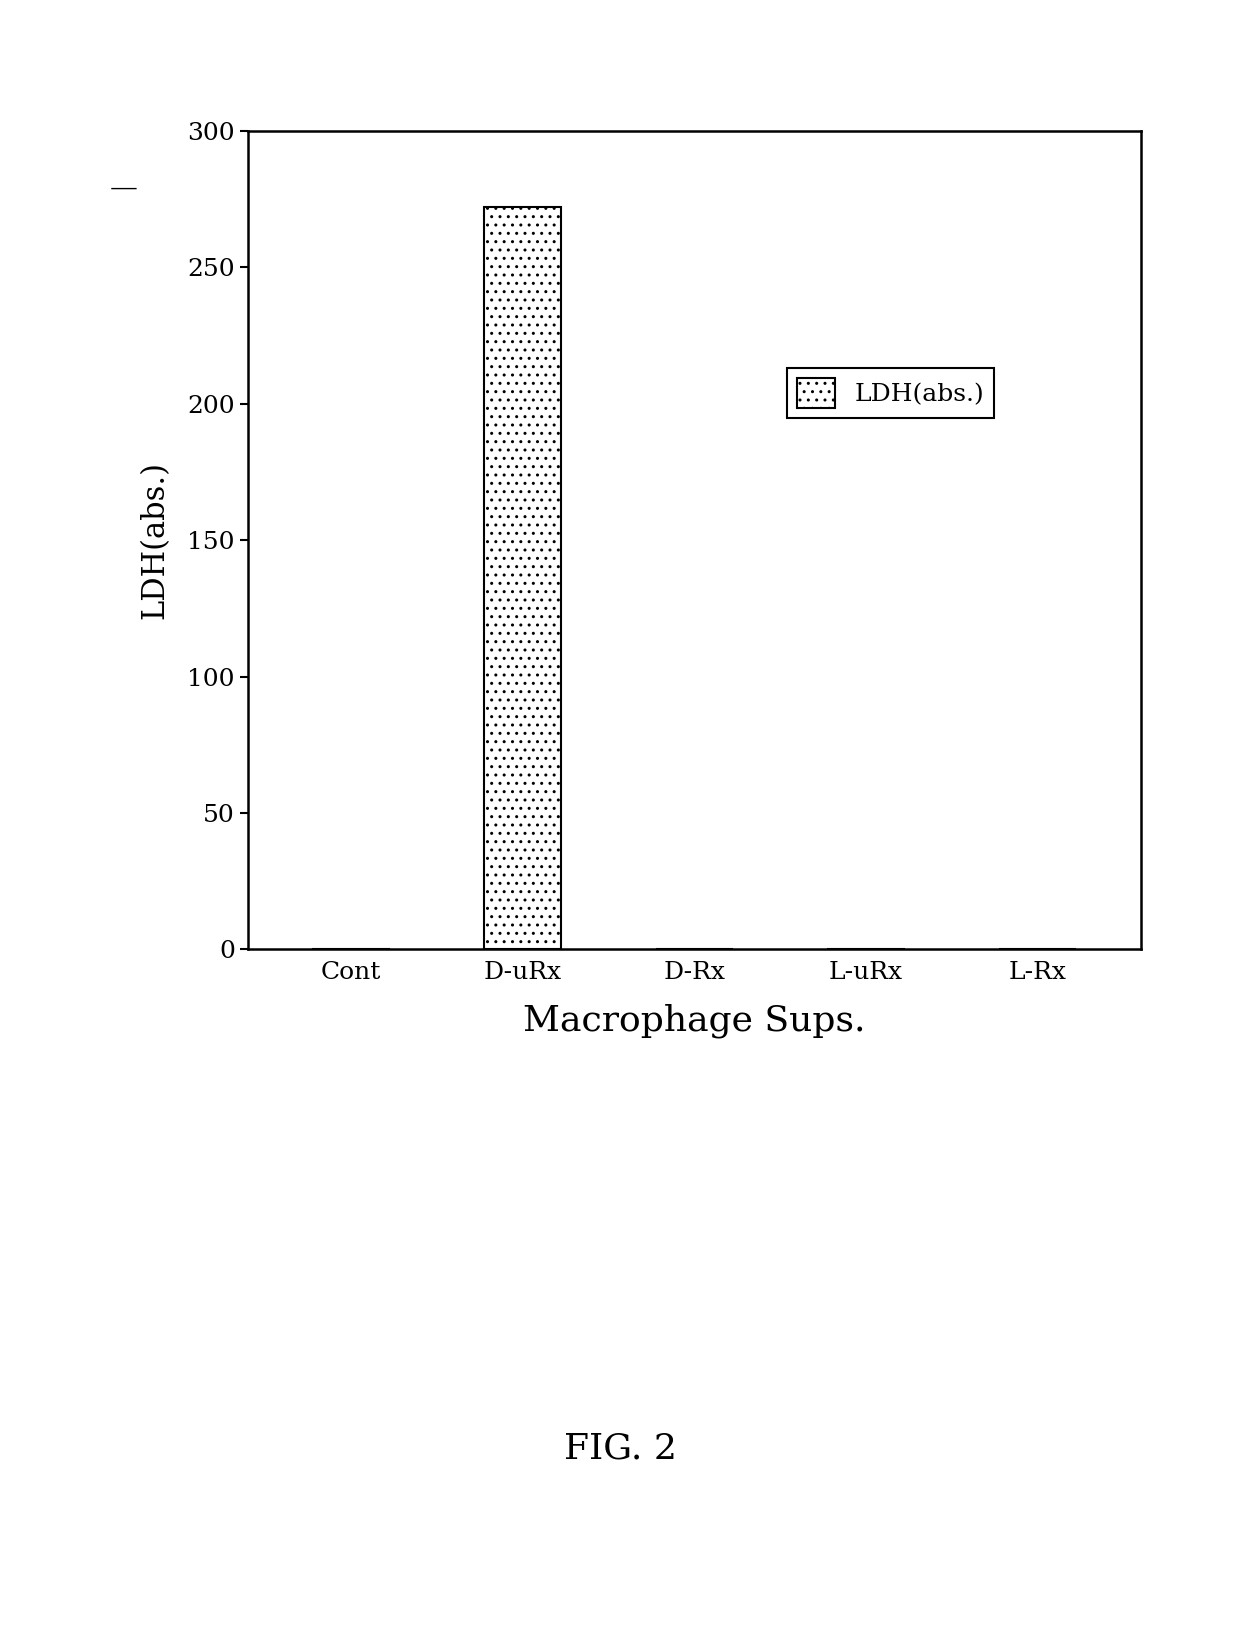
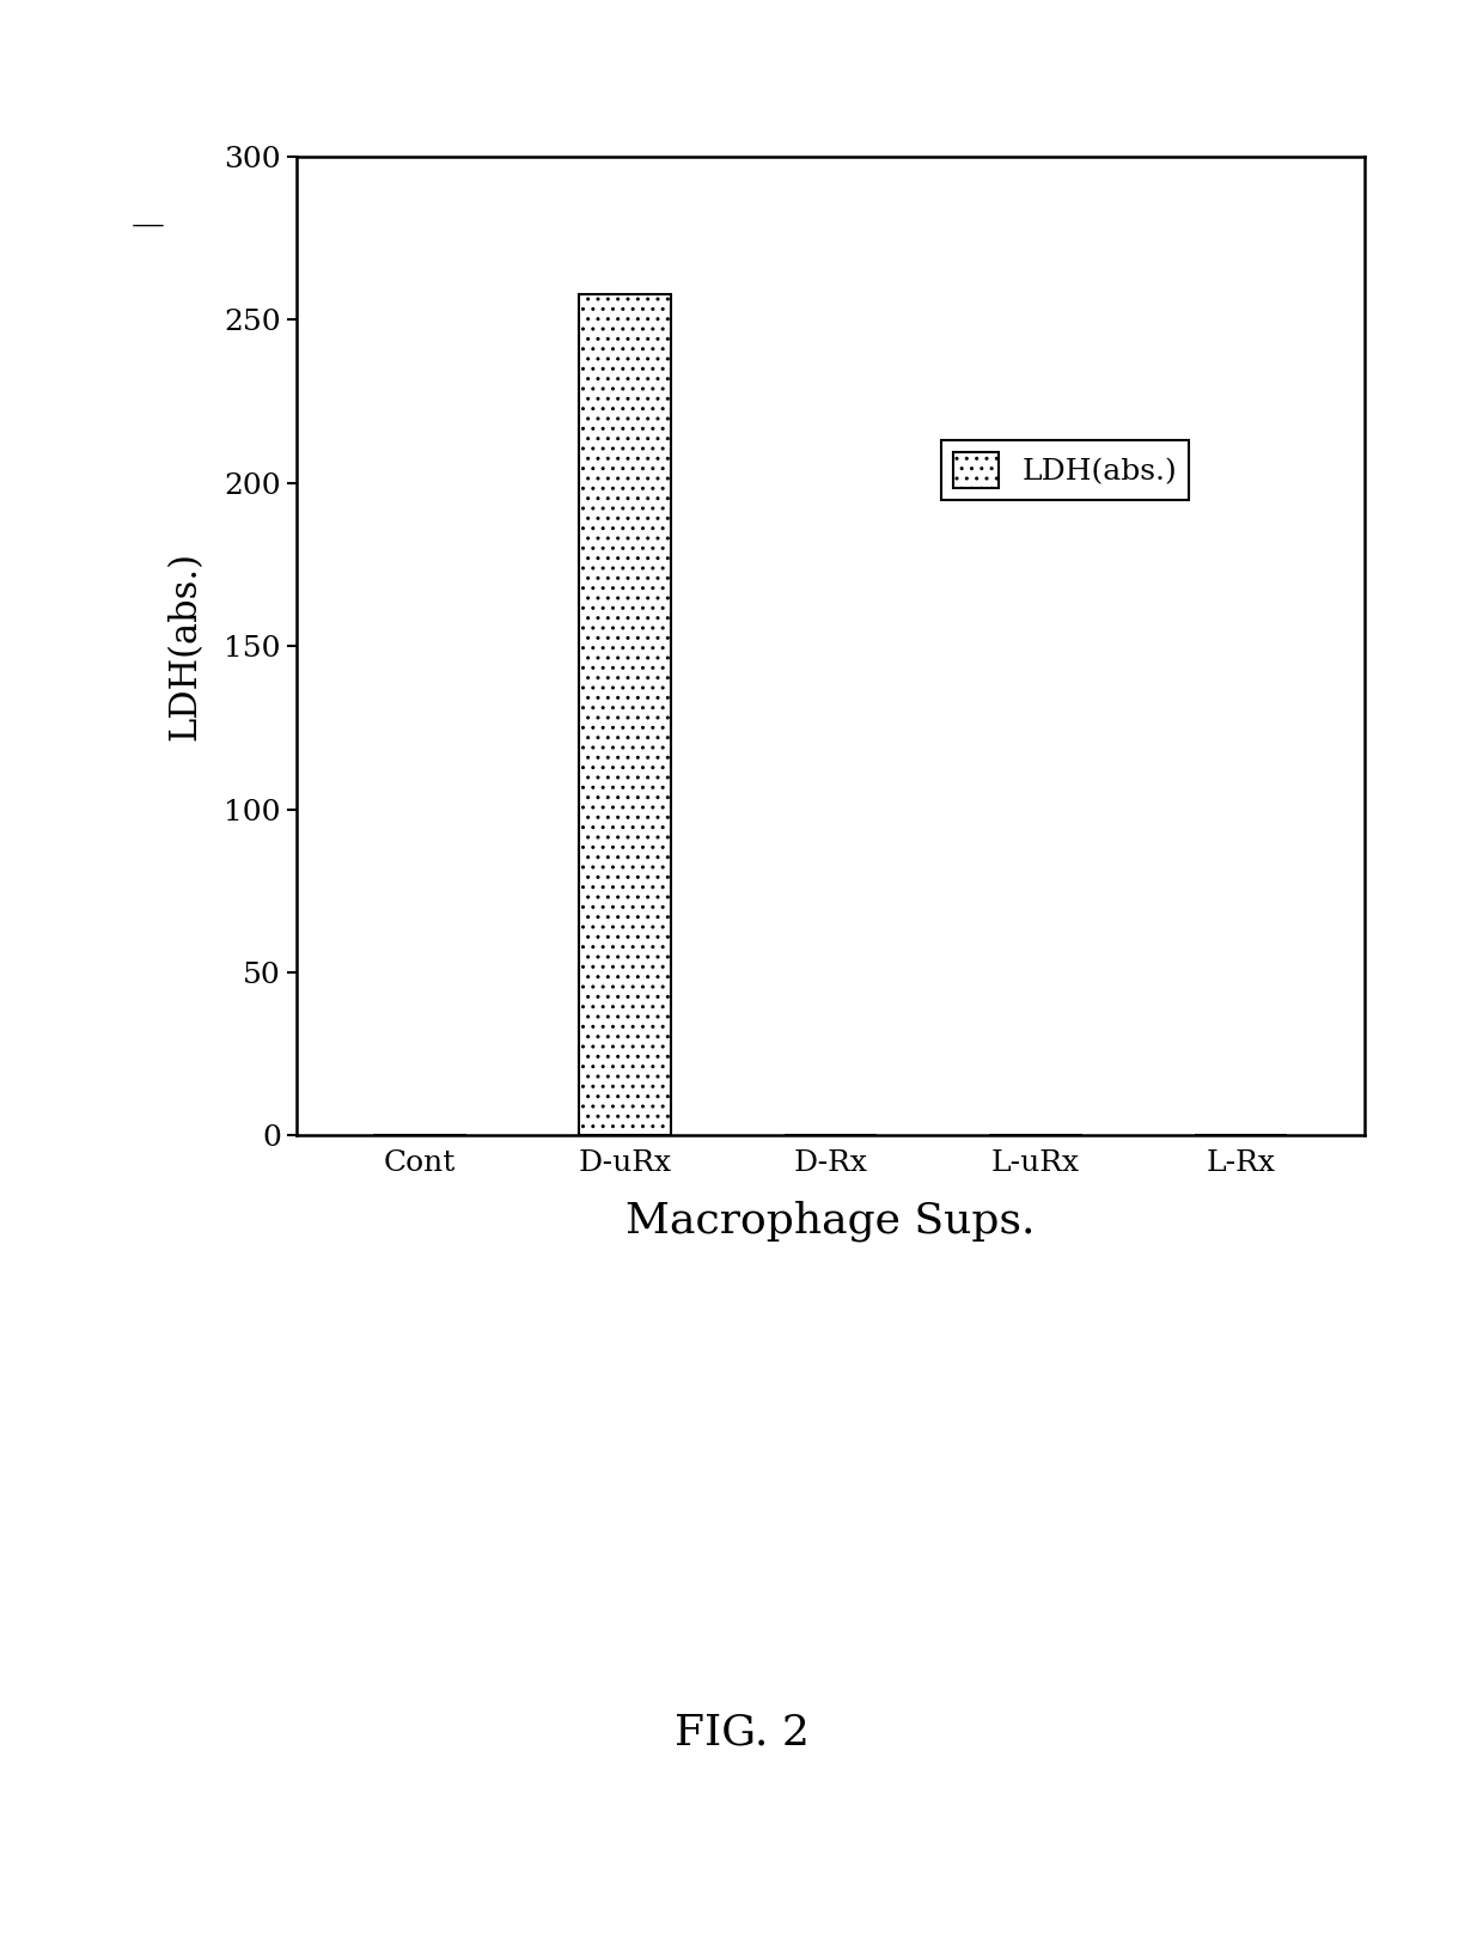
D-uRx: 272 -> 258
